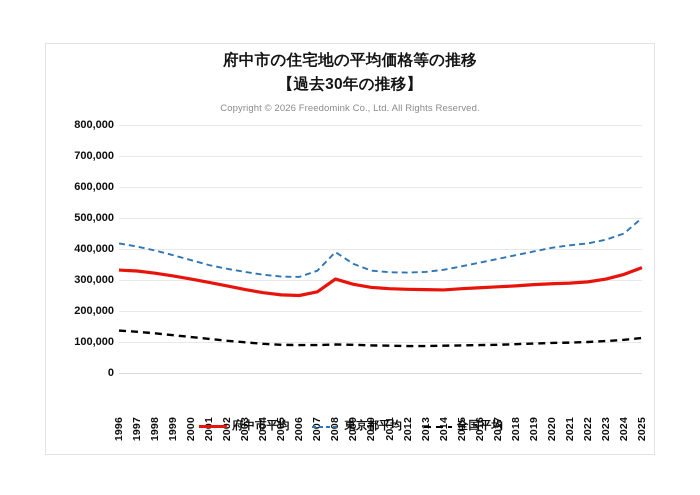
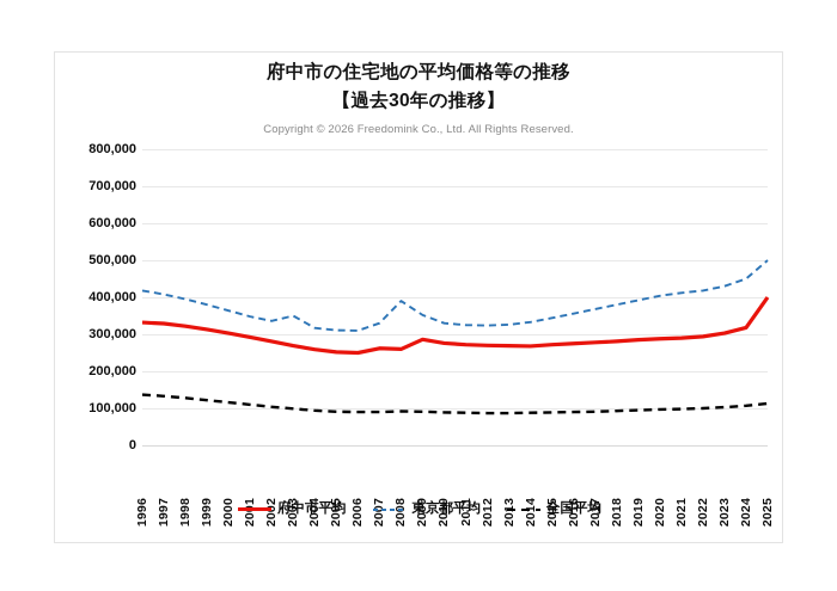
東京都平均/2003: 330000 -> 350000
府中市平均/2008: 300000 -> 260000
府中市平均/2025: 340000 -> 400000
